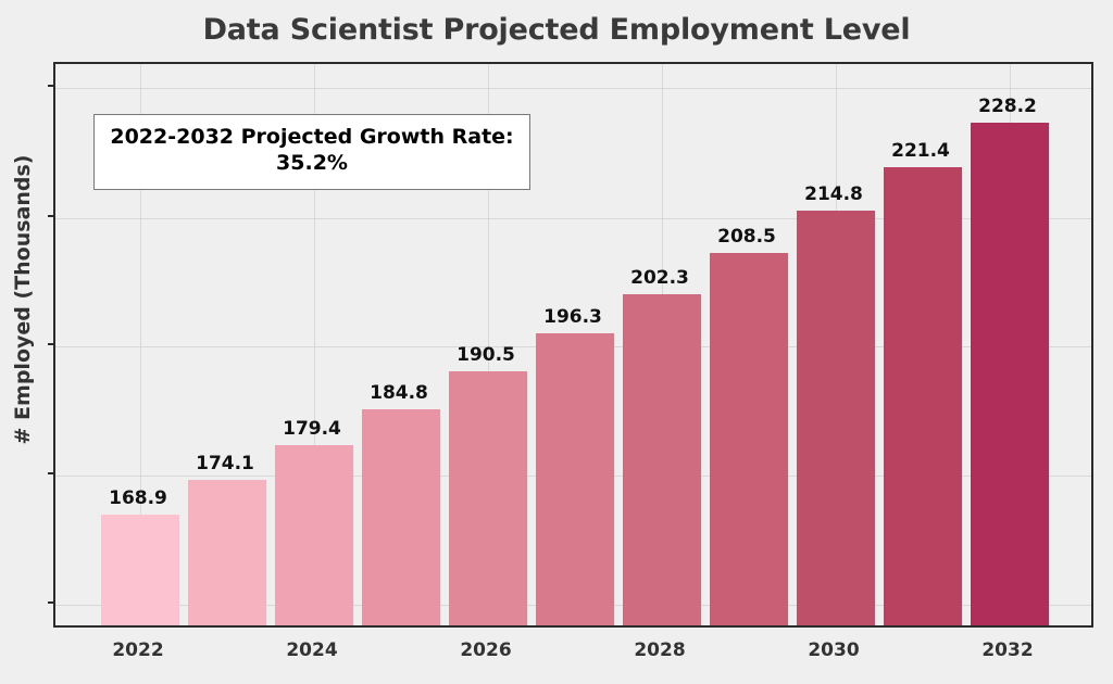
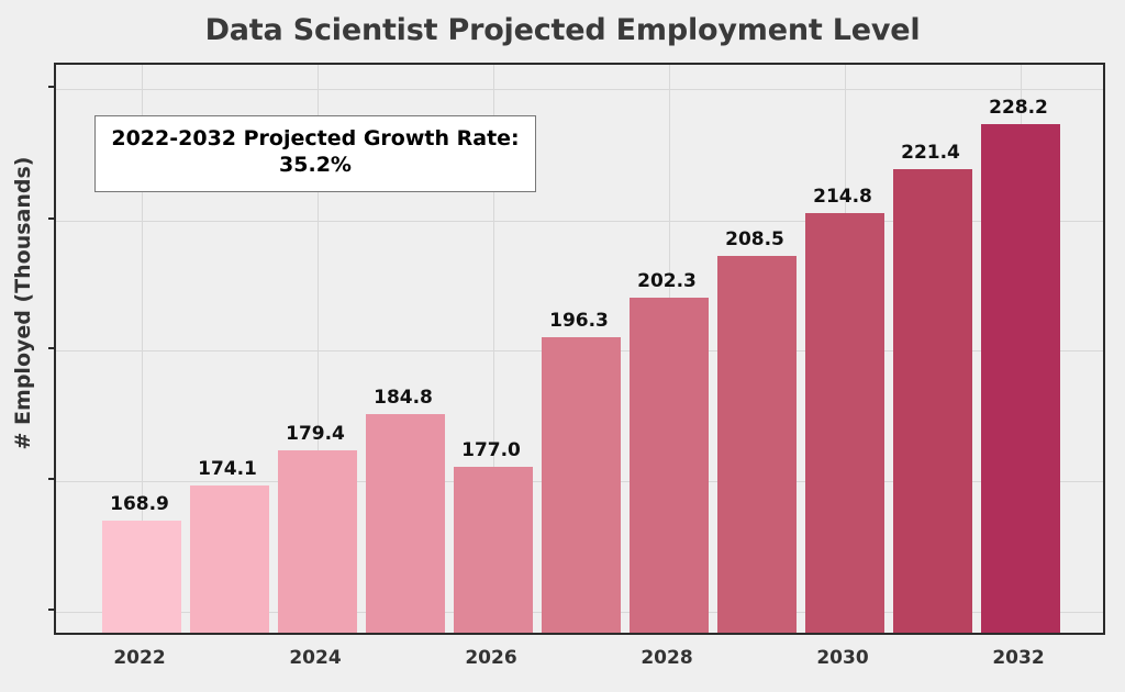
2026: 190.5 -> 177.0
